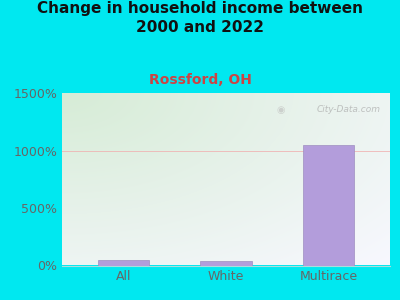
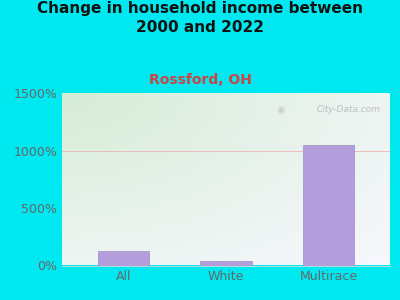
All: 50% -> 130%
